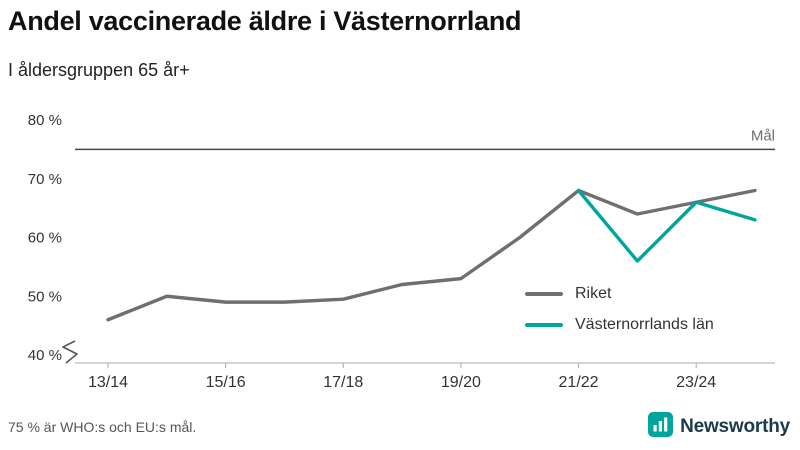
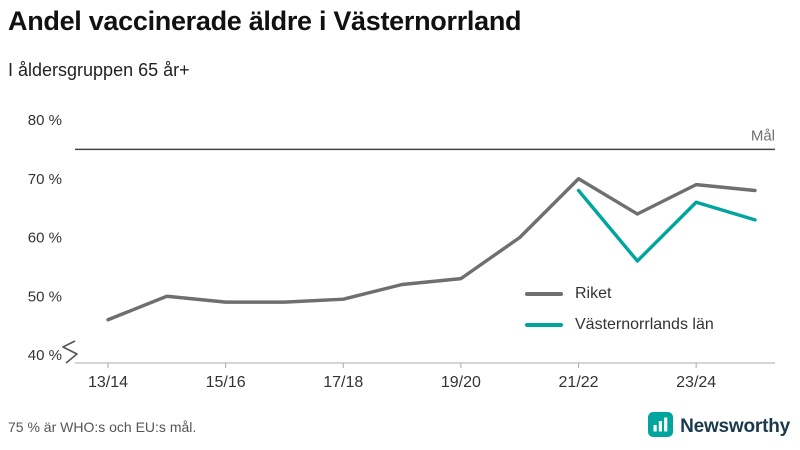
Riket/21/22: 68% -> 70%
Riket/23/24: 66% -> 69%
